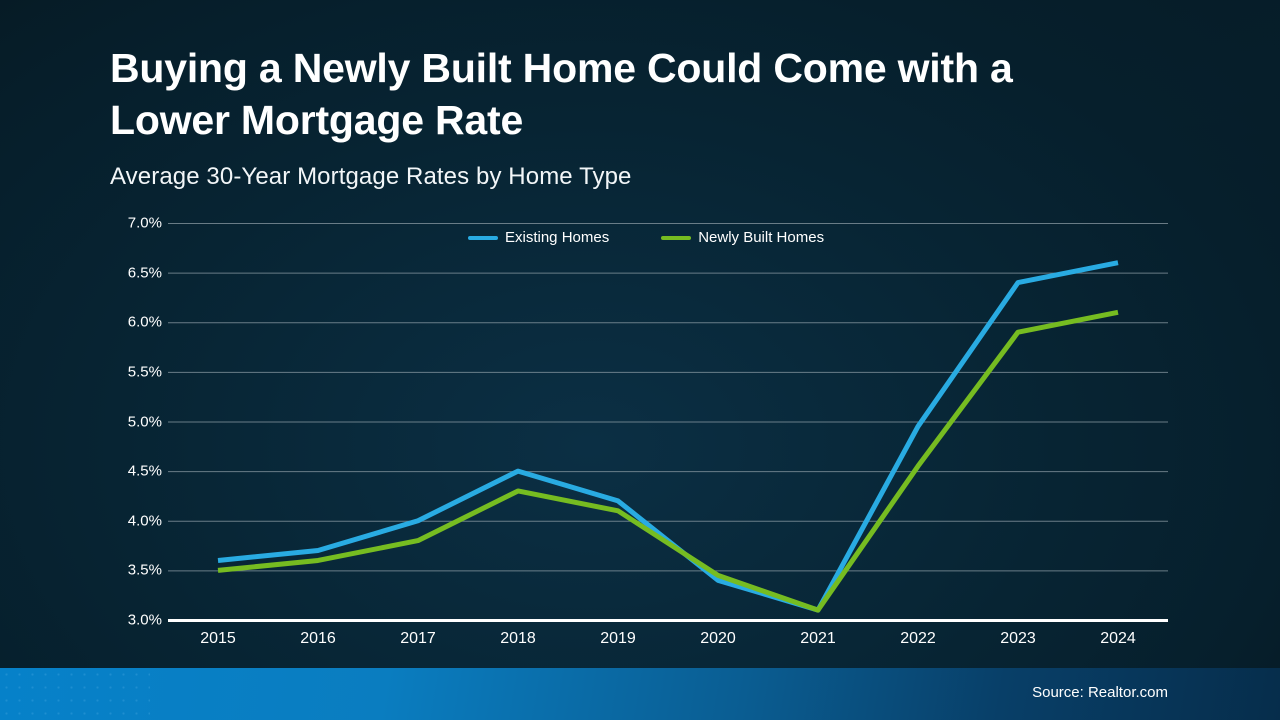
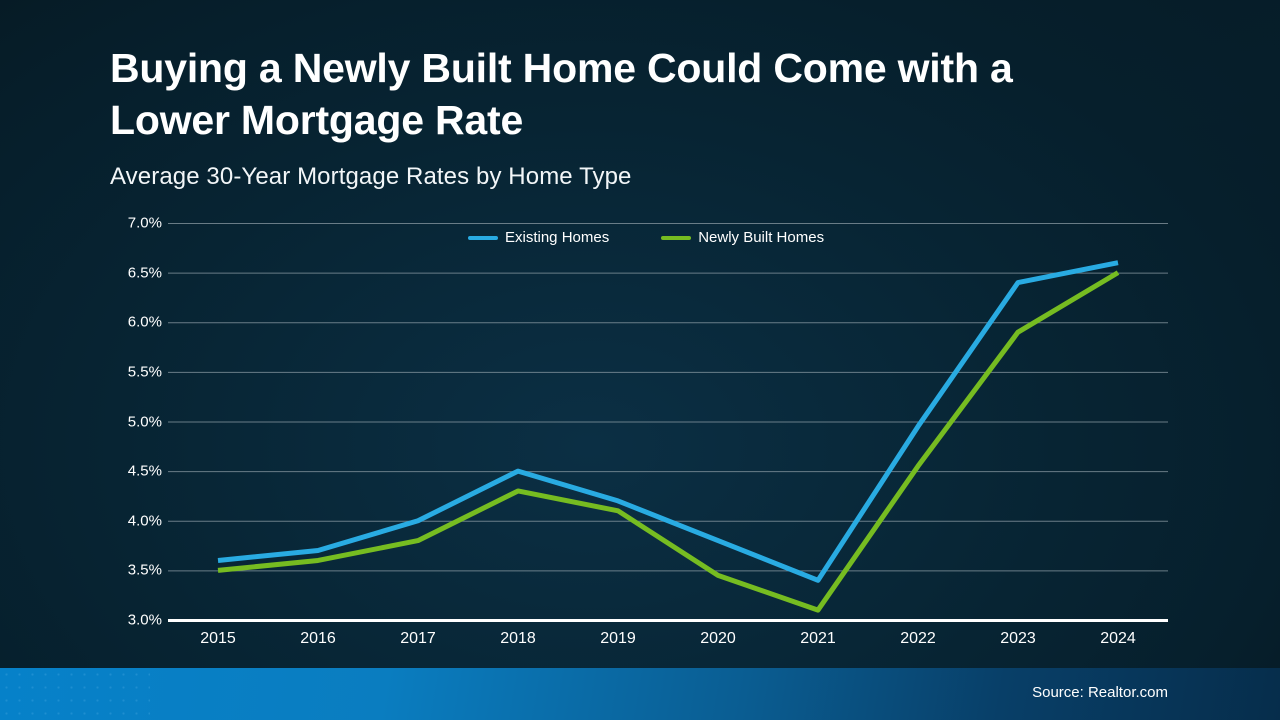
Existing Homes/2020: 3.4% -> 3.8%
Existing Homes/2021: 3.1% -> 3.4%
Newly Built Homes/2024: 6.1% -> 6.5%
